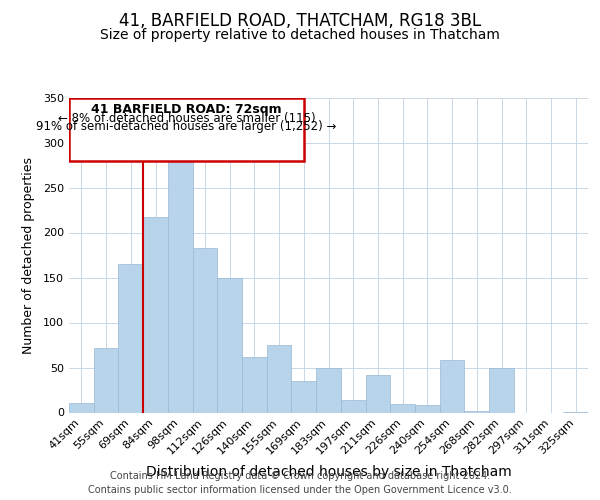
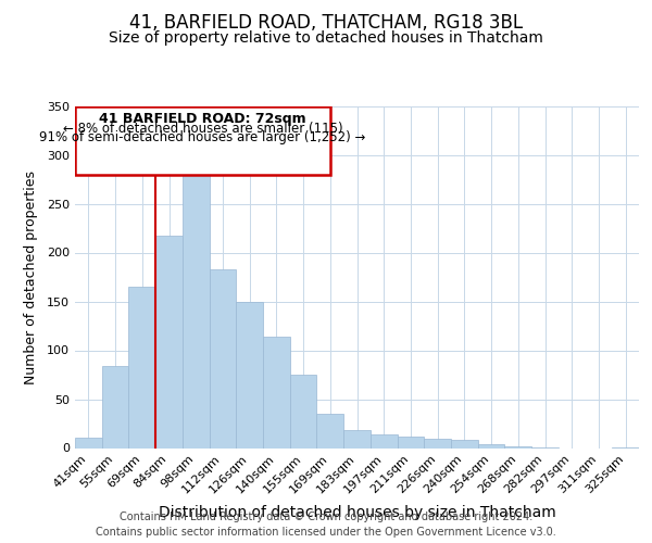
55sqm: 72 -> 84
140sqm: 62 -> 114
183sqm: 50 -> 18
211sqm: 42 -> 12
254sqm: 58 -> 4
282sqm: 50 -> 1
